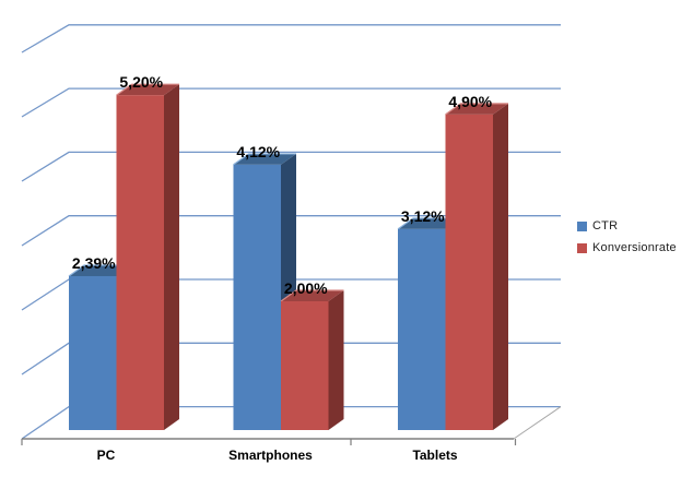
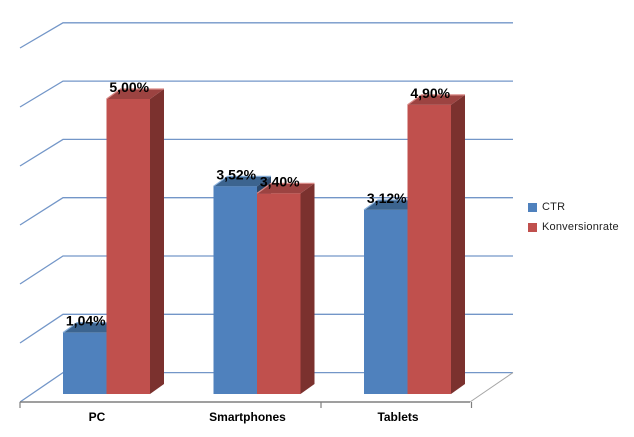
CTR/PC: 2,39% -> 1,04%
Konversionrate/PC: 5,20% -> 5,00%
CTR/Smartphones: 4,12% -> 3,52%
Konversionrate/Smartphones: 2,00% -> 3,40%
